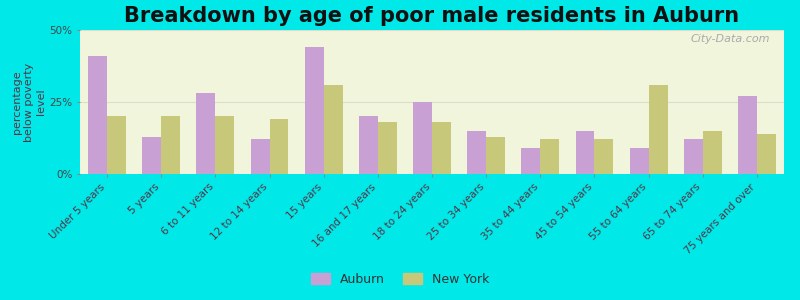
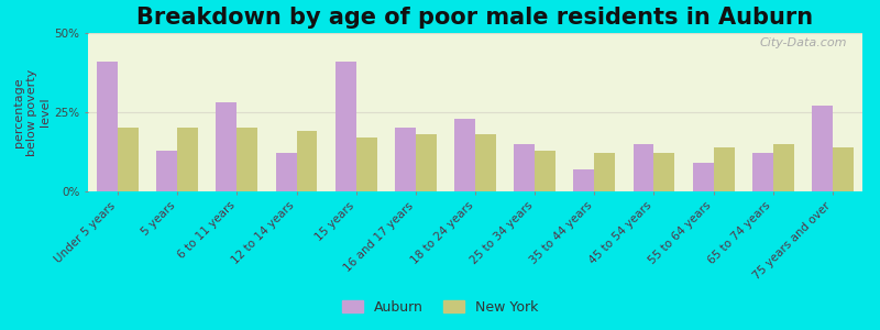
Auburn/15 years: 44% -> 41%
New York/15 years: 31% -> 17%
Auburn/18 to 24 years: 25% -> 23%
Auburn/35 to 44 years: 9% -> 7%
New York/55 to 64 years: 31% -> 14%
